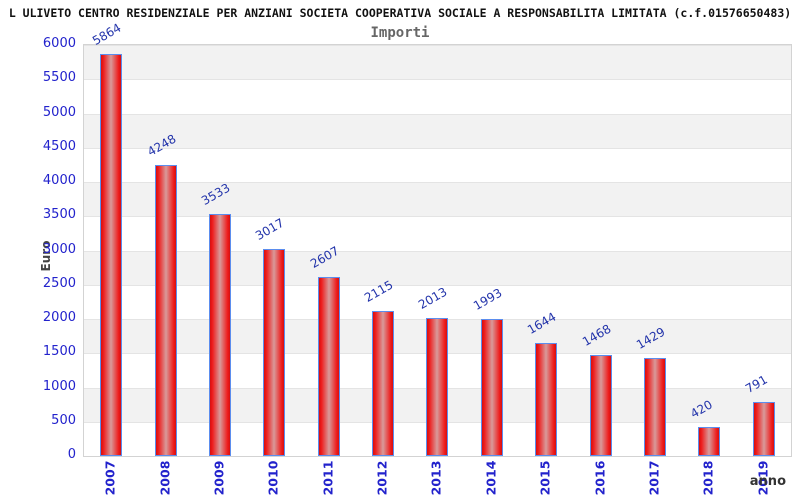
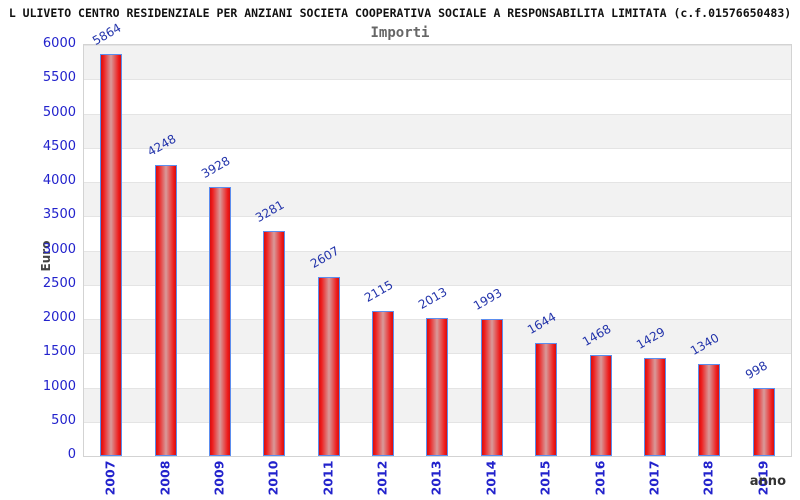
2009: 3533 -> 3928
2010: 3017 -> 3281
2018: 420 -> 1340
2019: 791 -> 998
